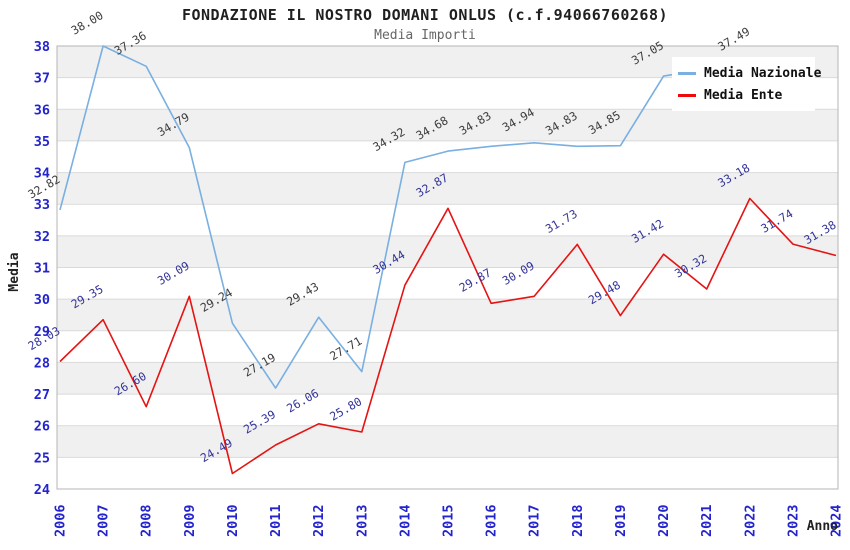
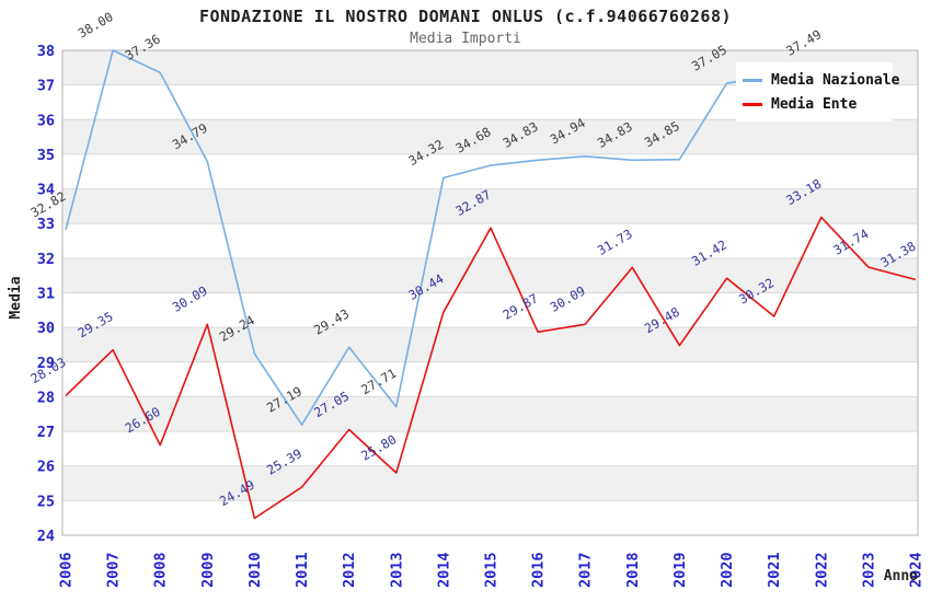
Media Ente/2012: 26.06 -> 27.05
